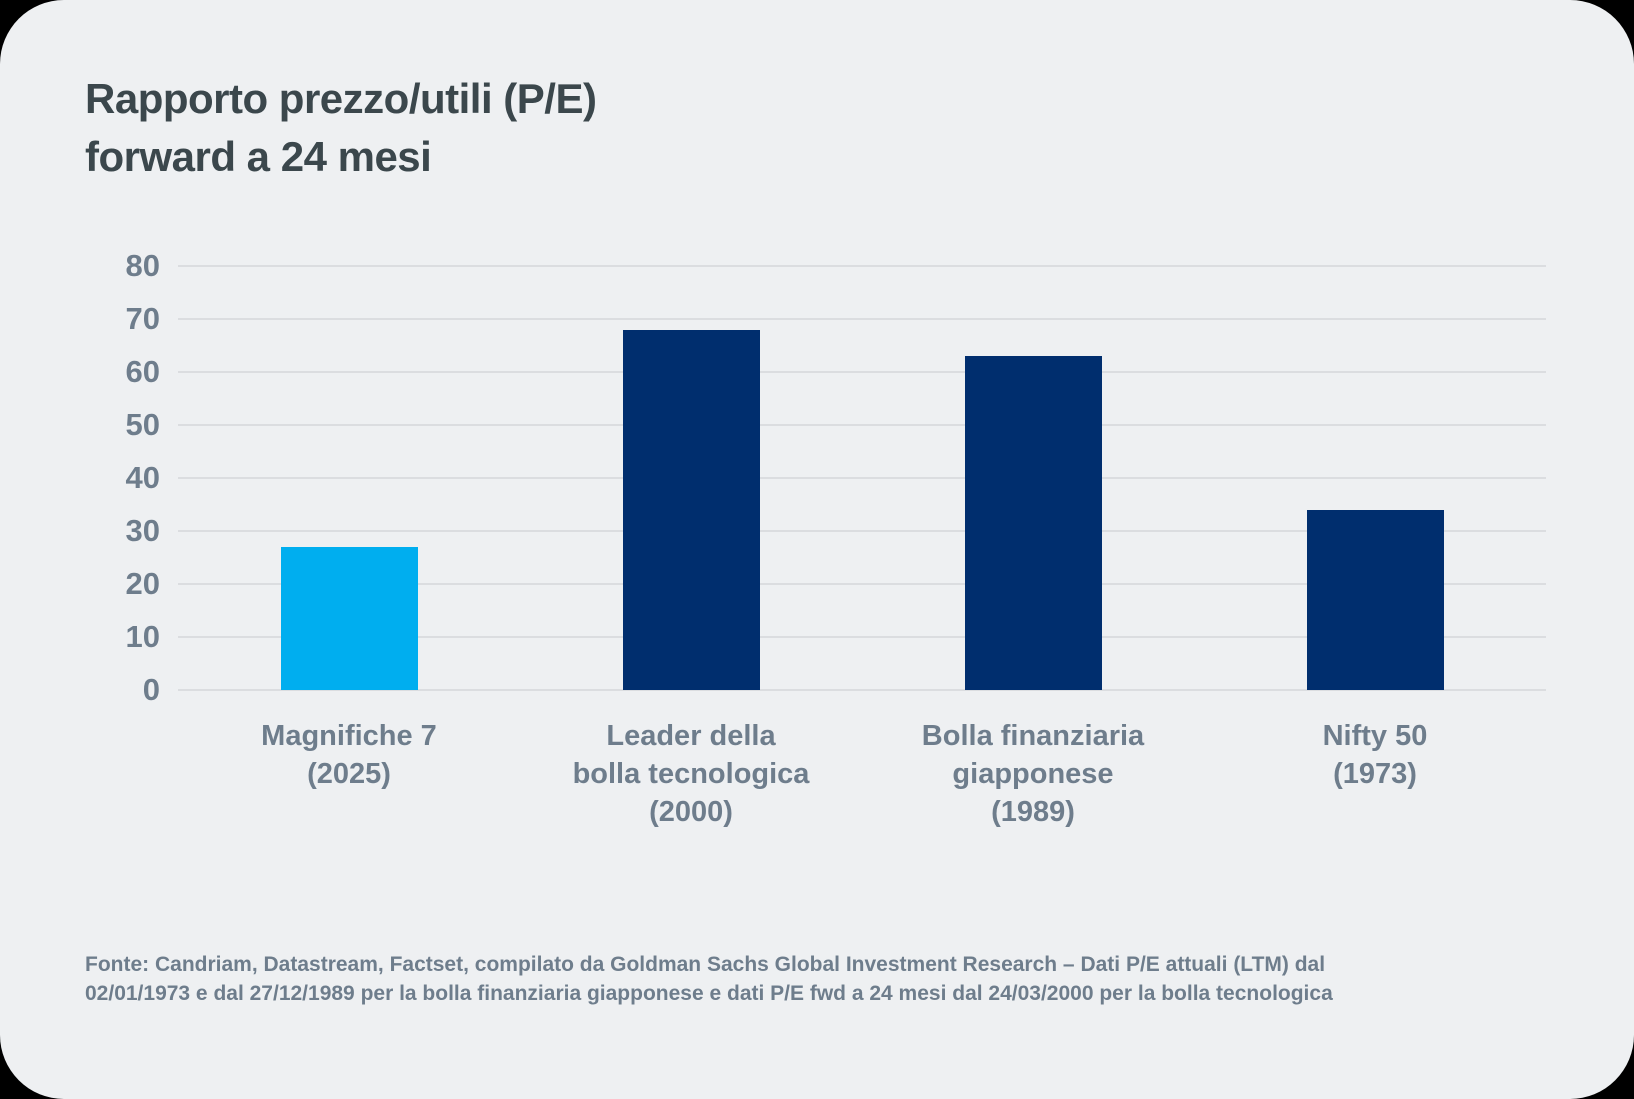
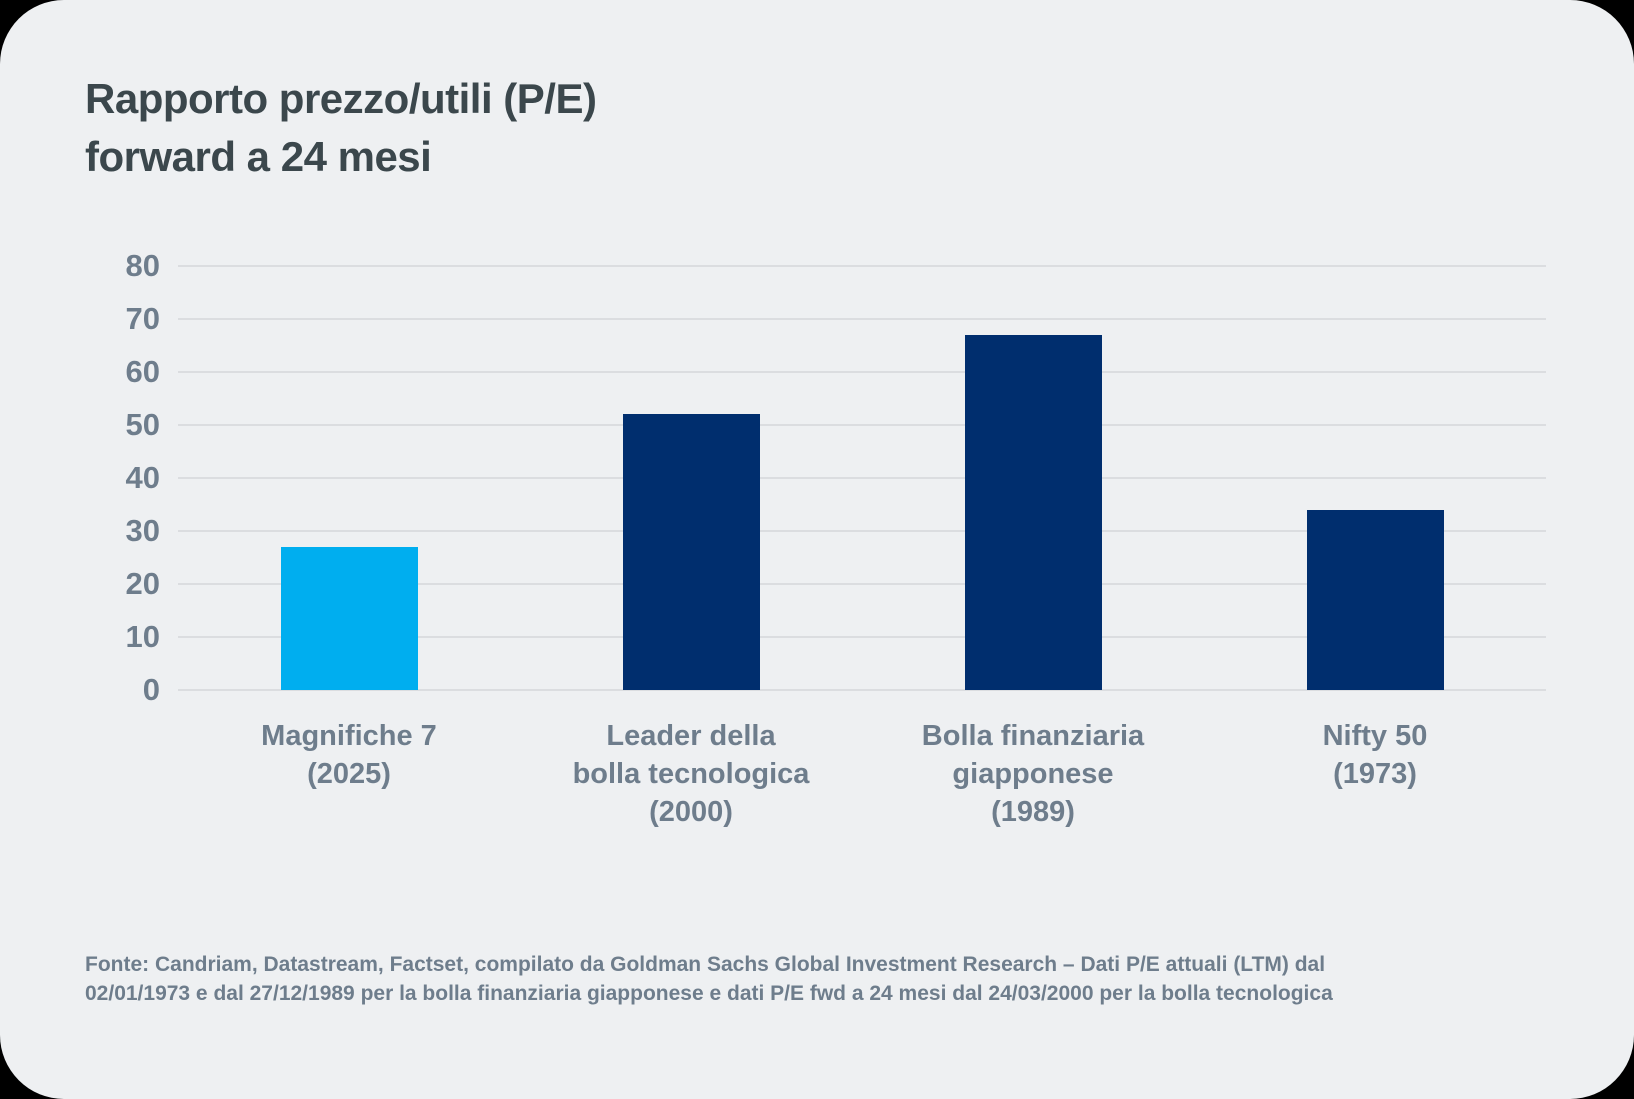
Leader della bolla tecnologica (2000): 68 -> 52
Bolla finanziaria giapponese (1989): 63 -> 67
